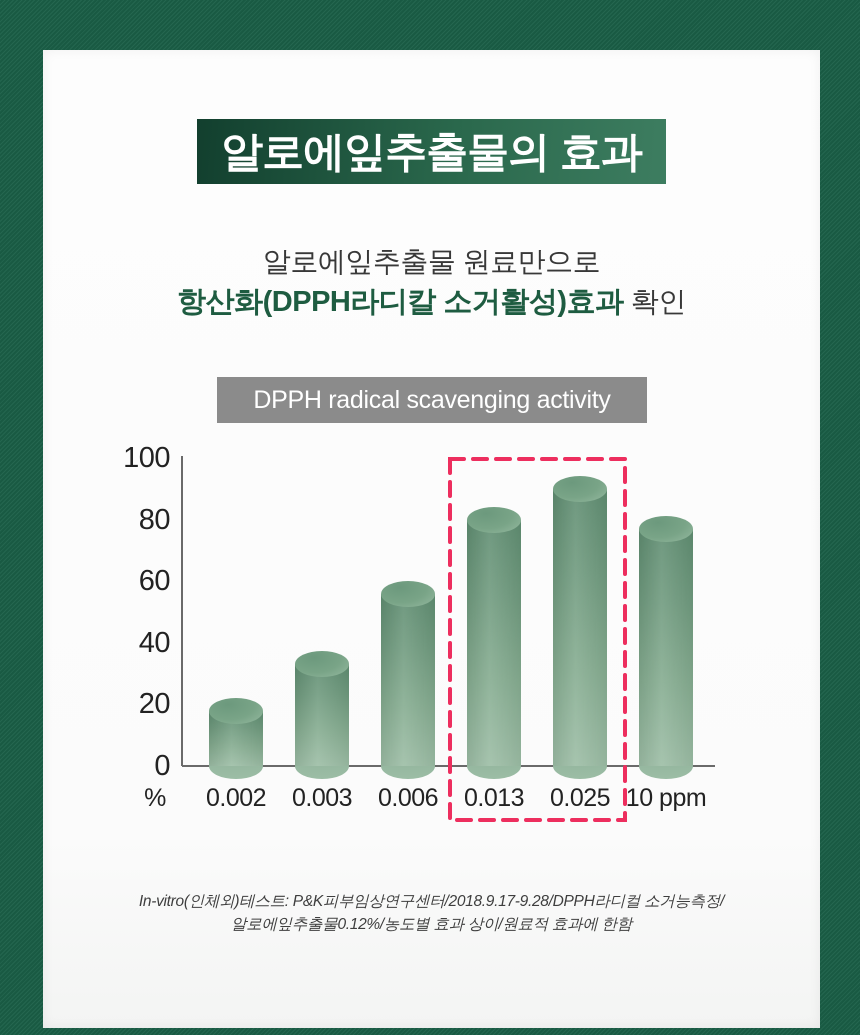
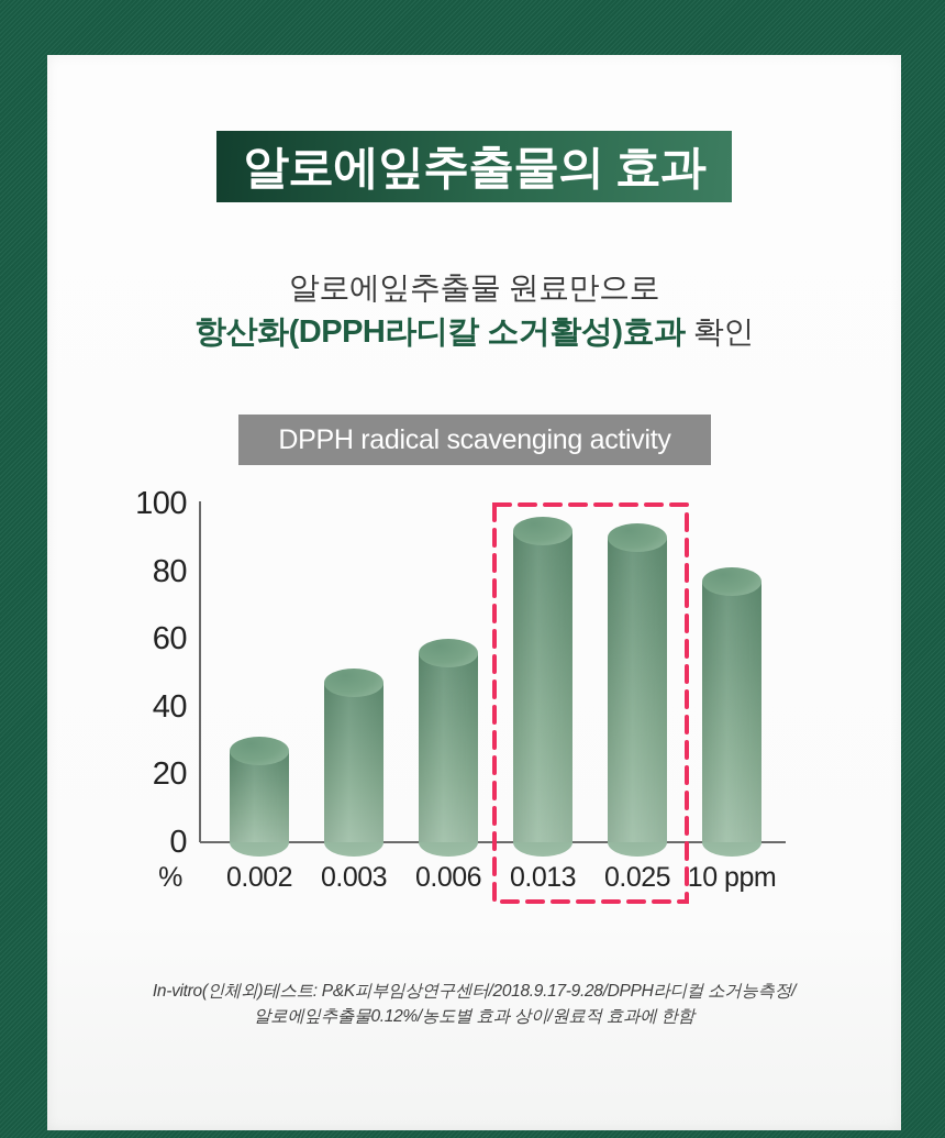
0.002: 18 -> 27
0.003: 33 -> 47
0.013: 80 -> 92
